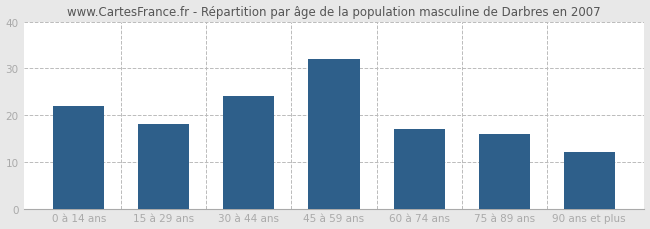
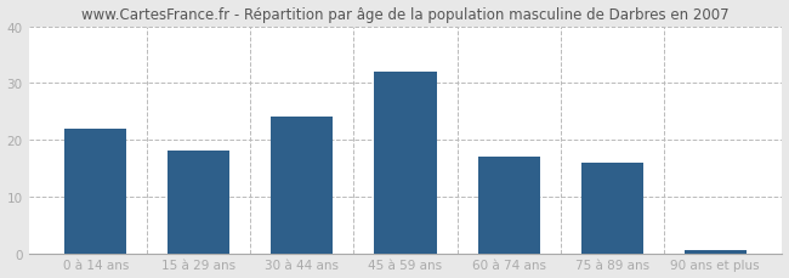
90 ans et plus: 12.0 -> 0.5
